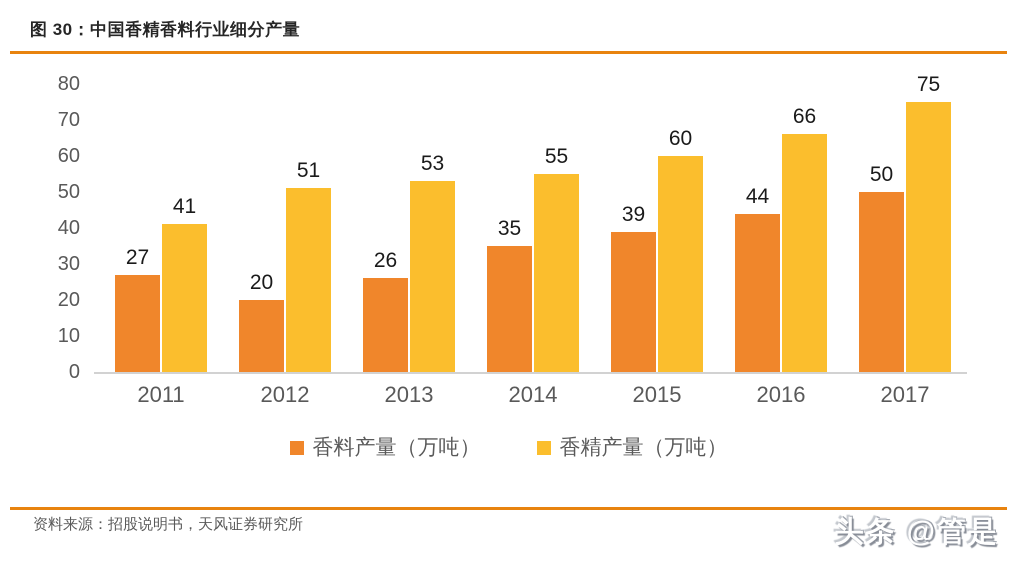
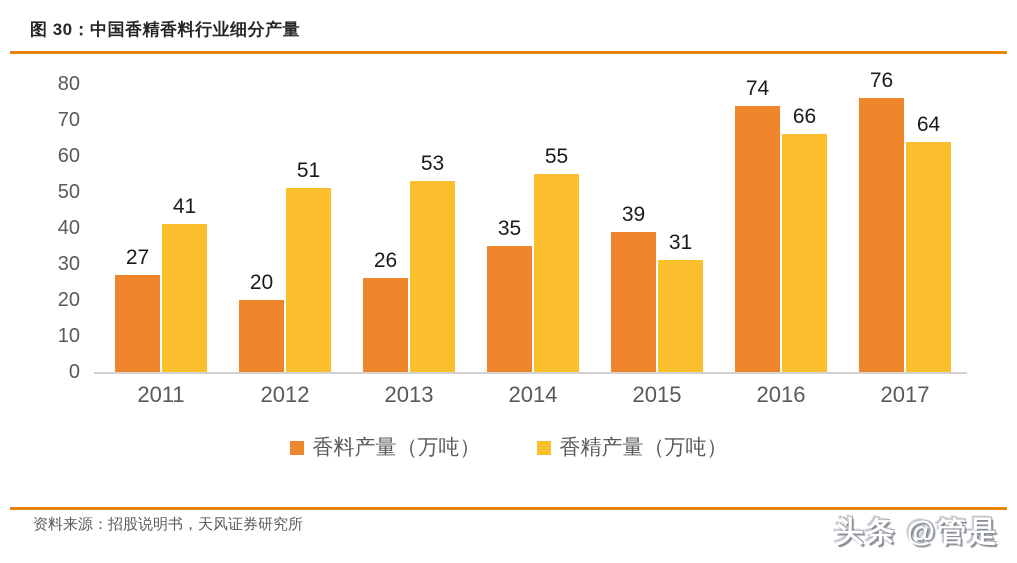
香精产量（万吨）/2015: 60 -> 31
香料产量（万吨）/2016: 44 -> 74
香料产量（万吨）/2017: 50 -> 76
香精产量（万吨）/2017: 75 -> 64
